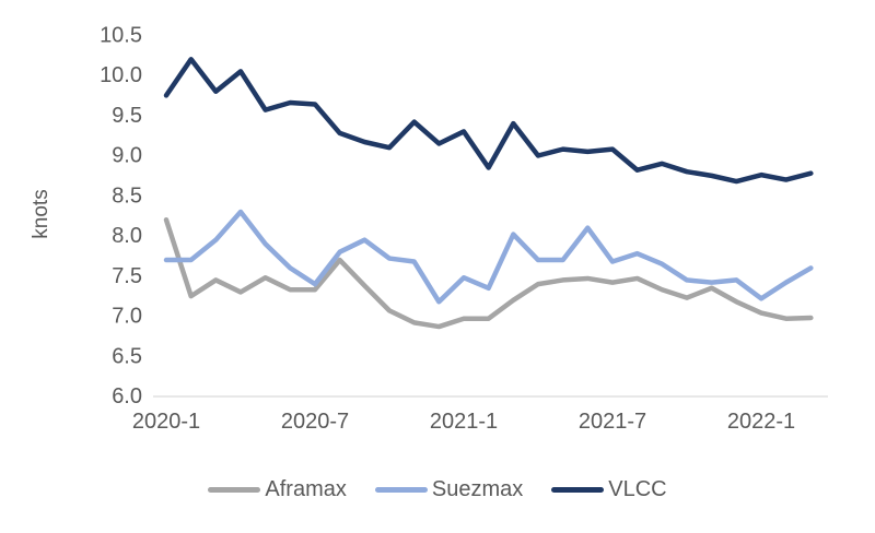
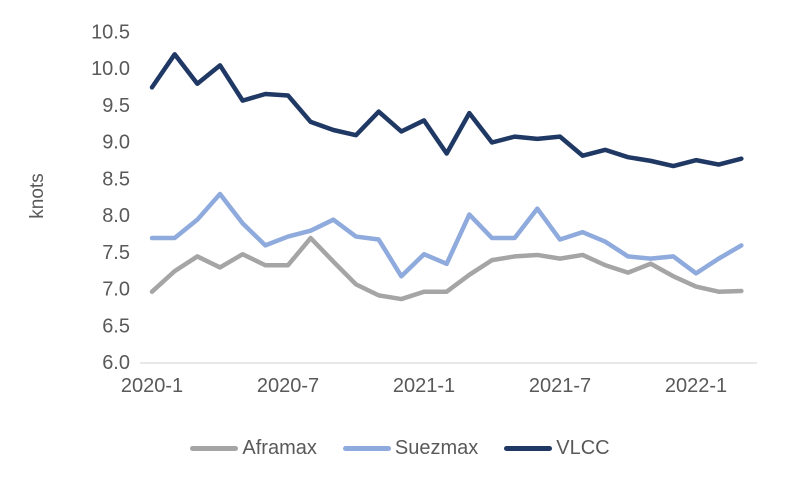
Aframax/2020-1: 8.2 -> 7.0
Suezmax/2020-7: 7.4 -> 7.7
